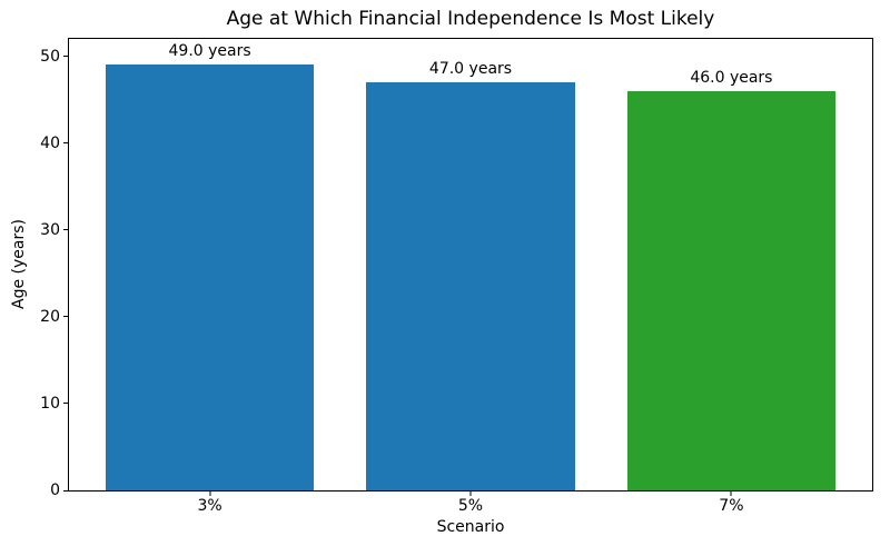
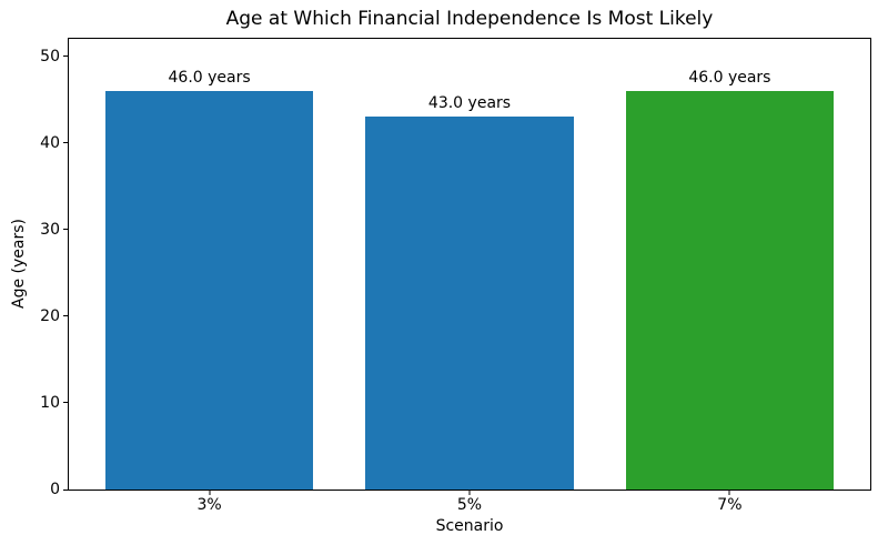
3%: 49.0 -> 46.0
5%: 47.0 -> 43.0
